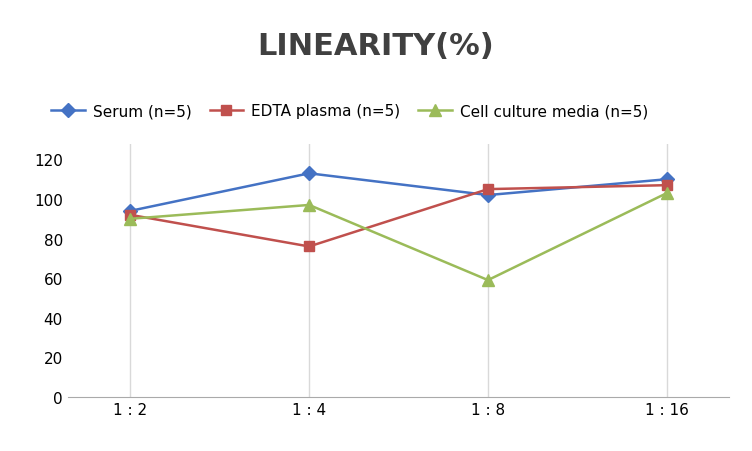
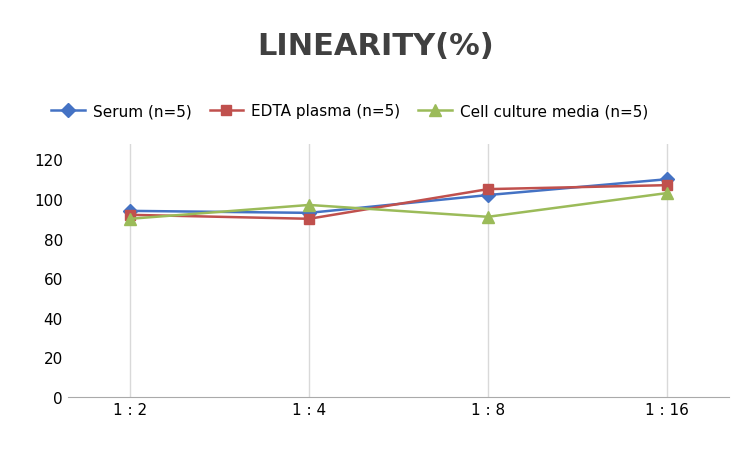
Serum (n=5)/1 : 4: 113 -> 93
EDTA plasma (n=5)/1 : 4: 76 -> 90
Cell culture media (n=5)/1 : 8: 59 -> 91
